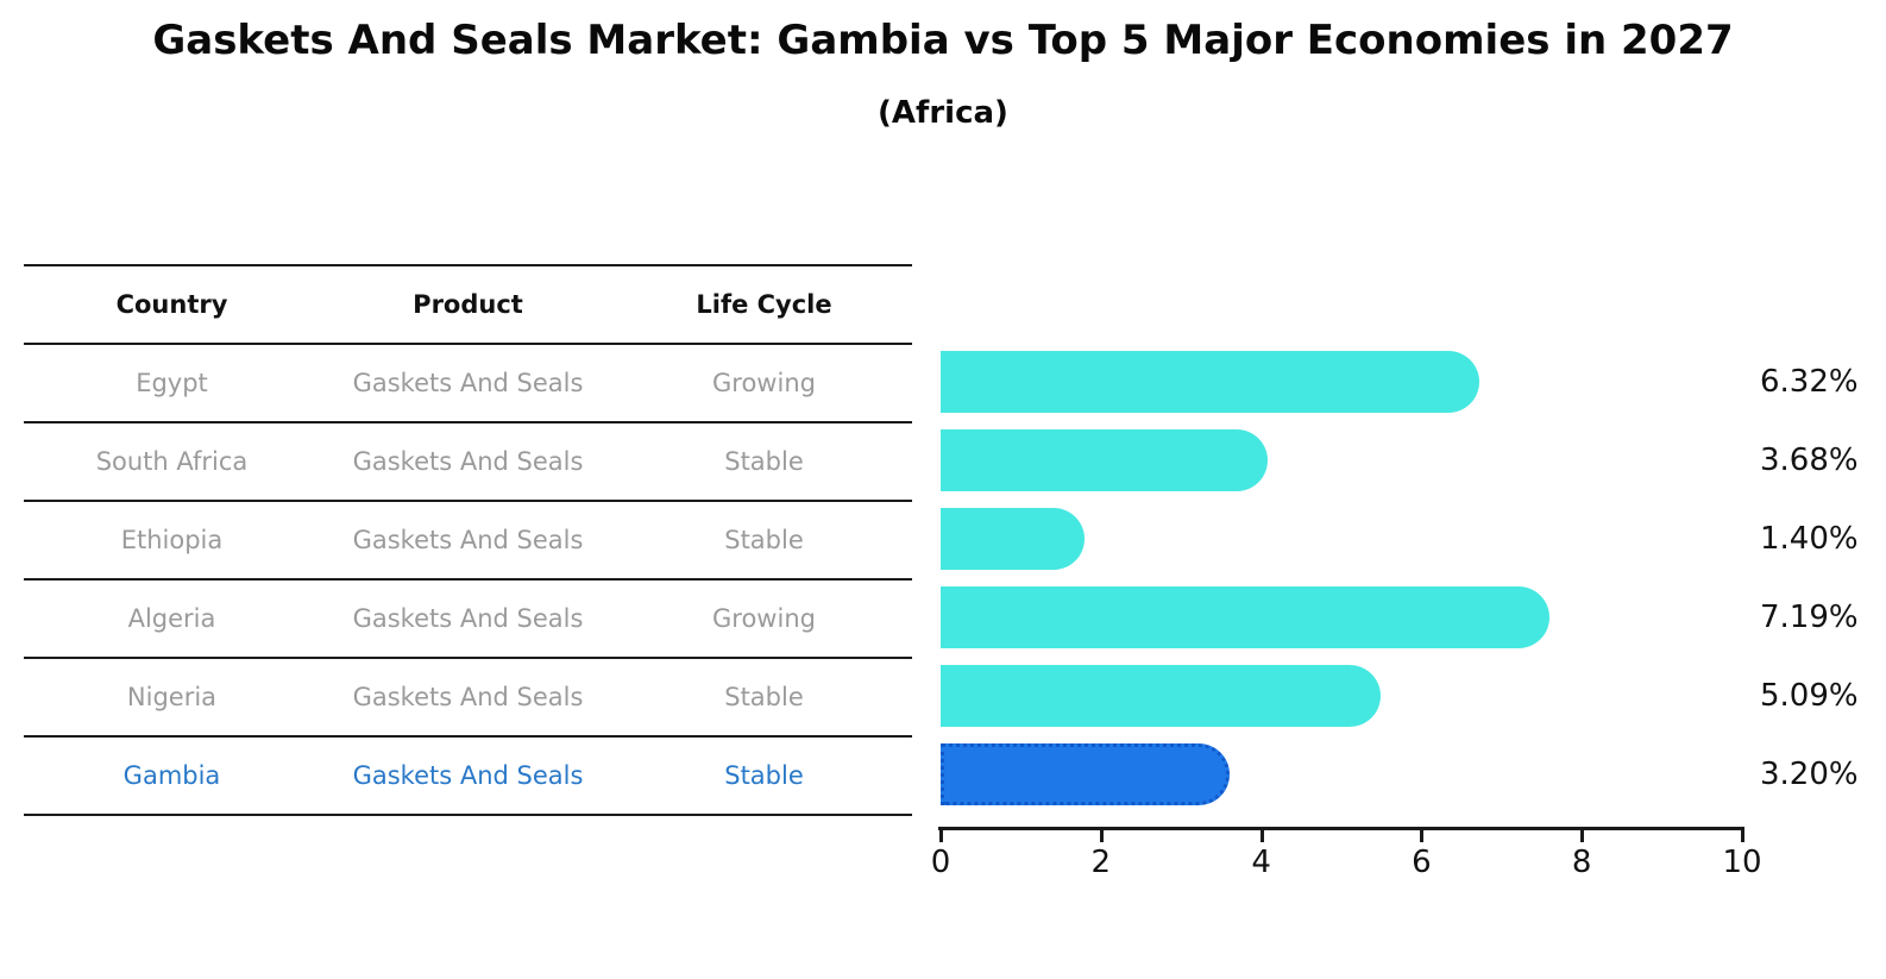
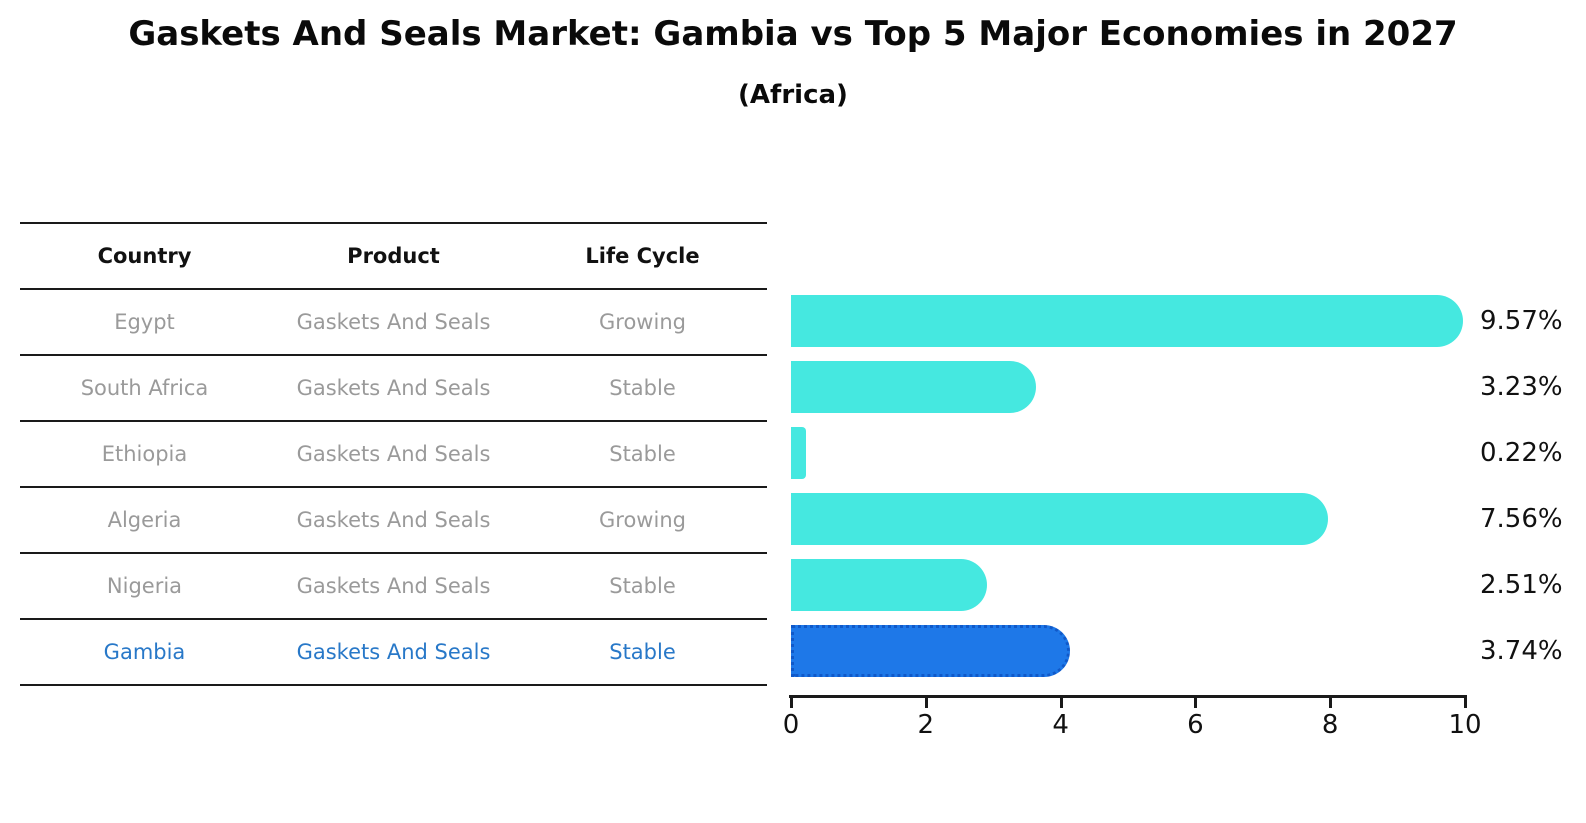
Egypt: 6.32% -> 9.57%
South Africa: 3.68% -> 3.23%
Ethiopia: 1.40% -> 0.22%
Algeria: 7.19% -> 7.56%
Nigeria: 5.09% -> 2.51%
Gambia: 3.20% -> 3.74%
